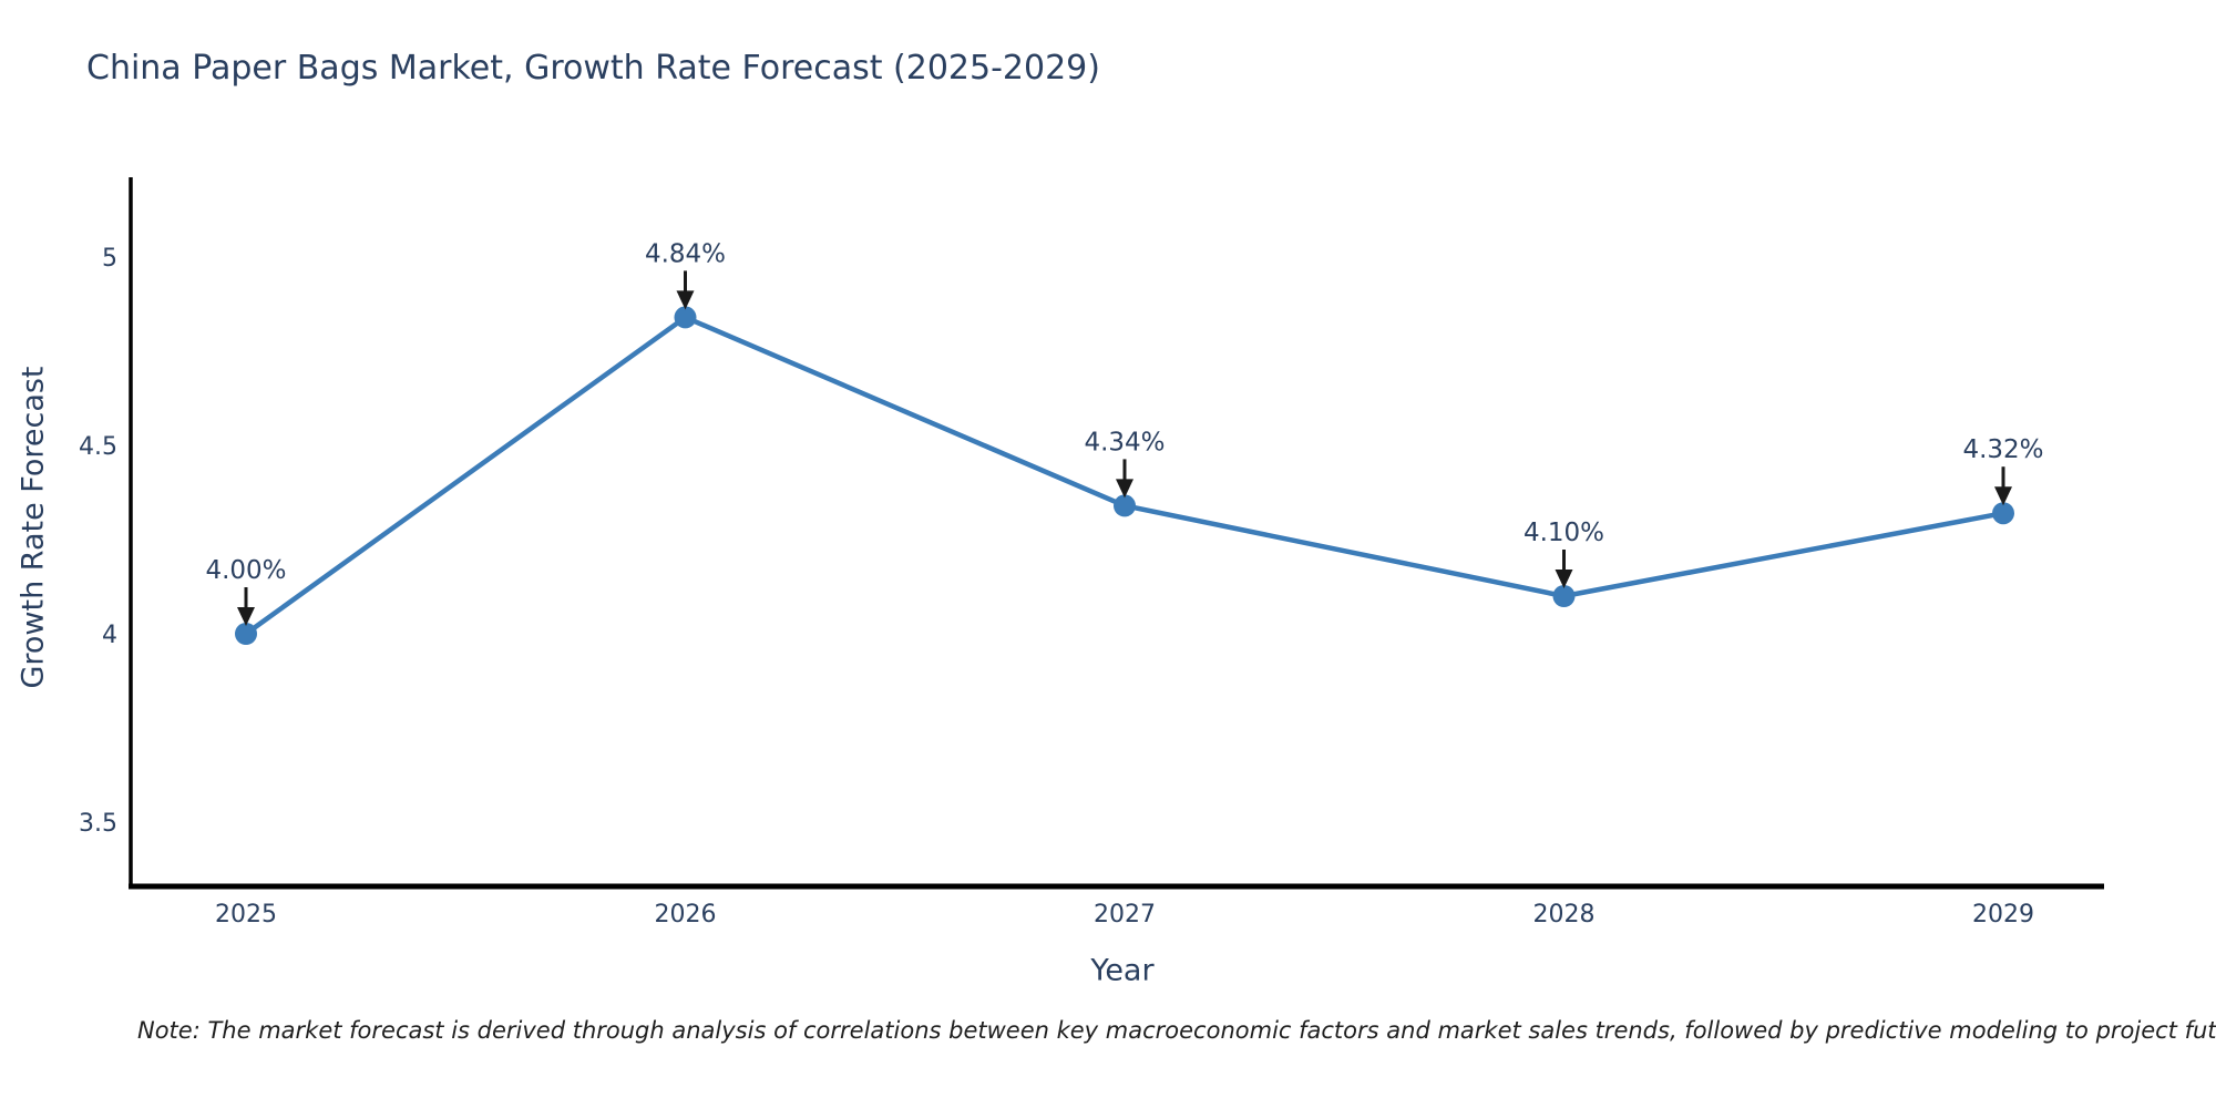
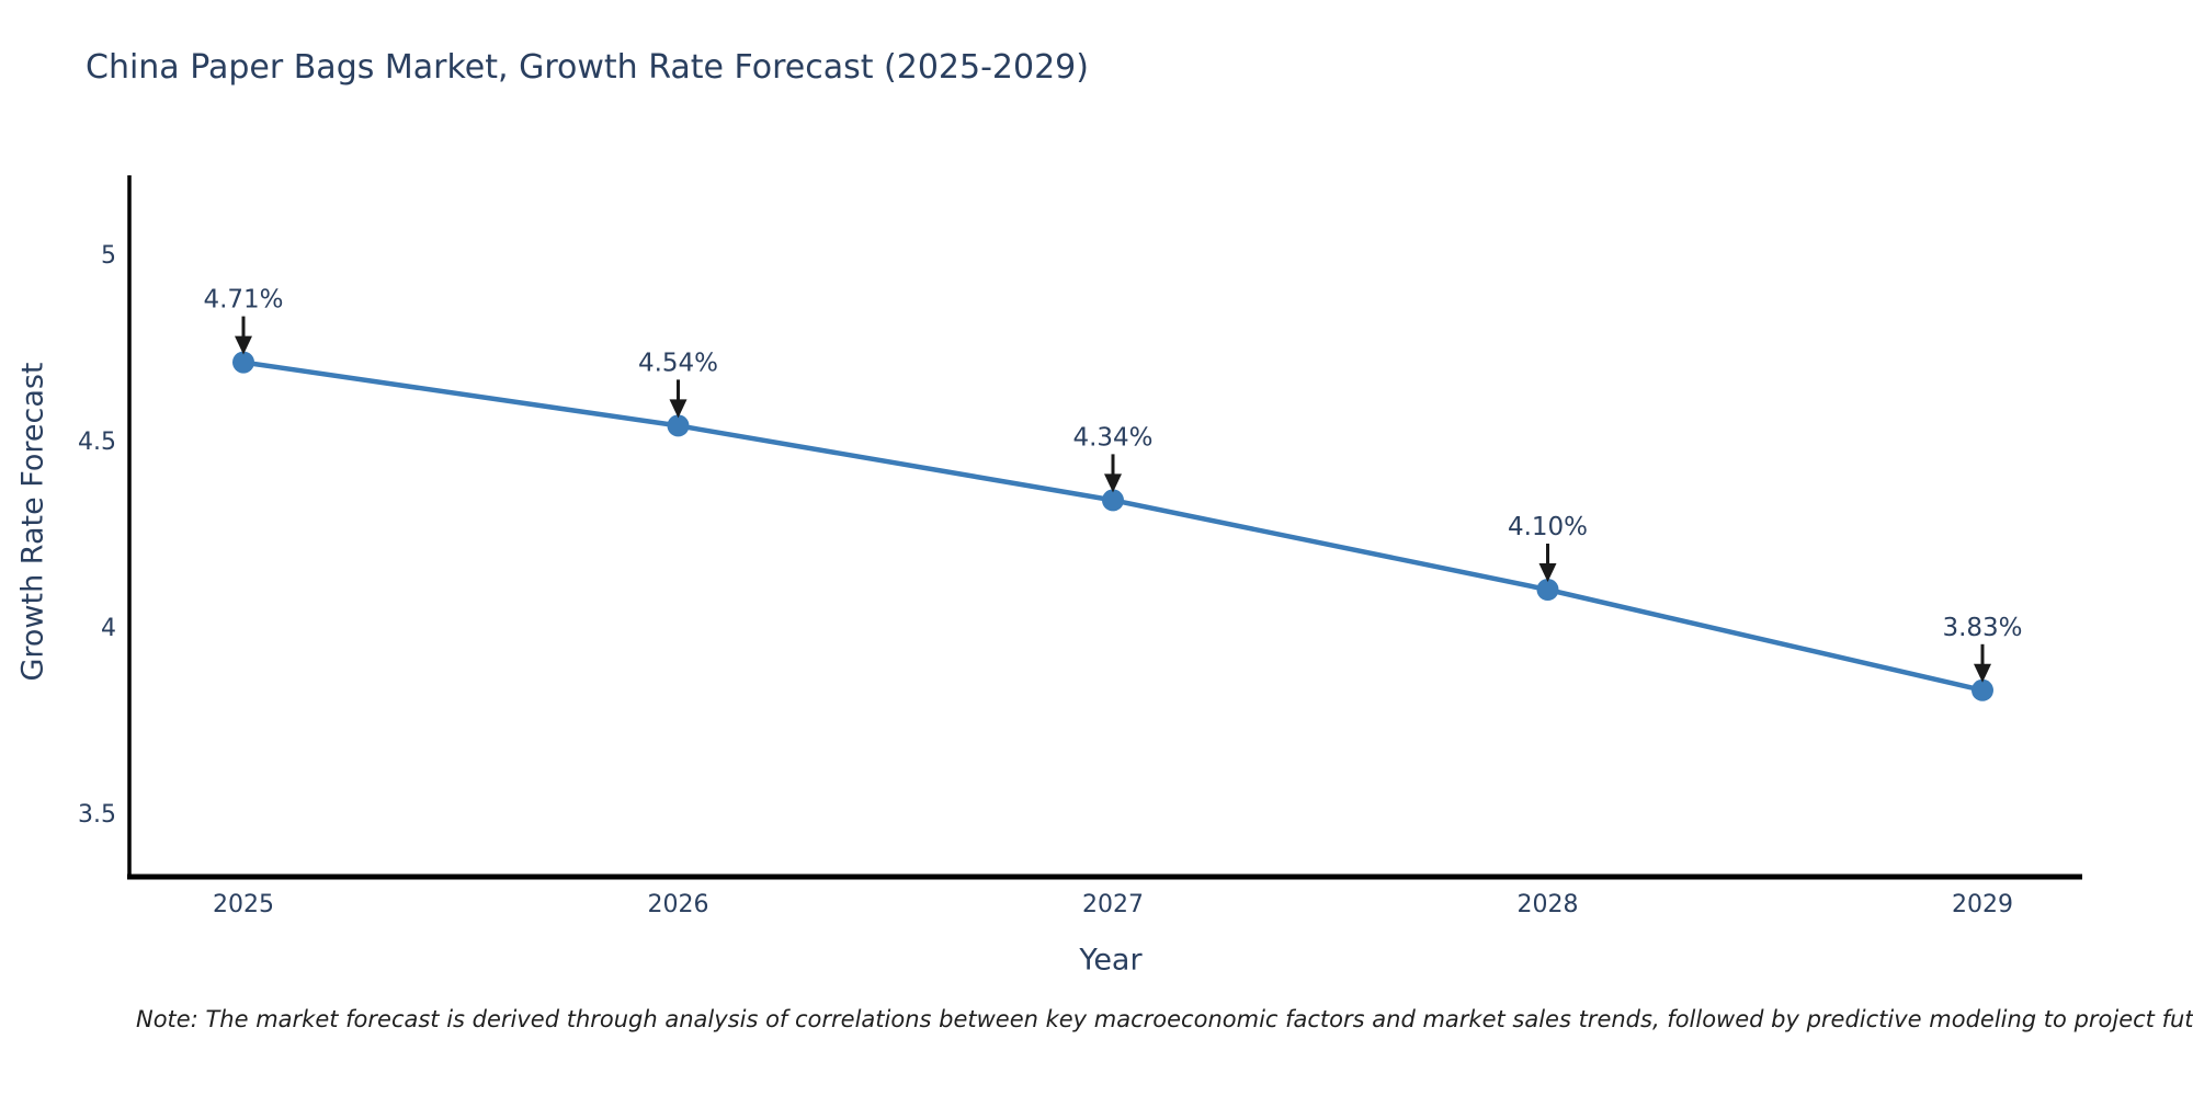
2025: 4.00% -> 4.71%
2026: 4.84% -> 4.54%
2029: 4.32% -> 3.83%
